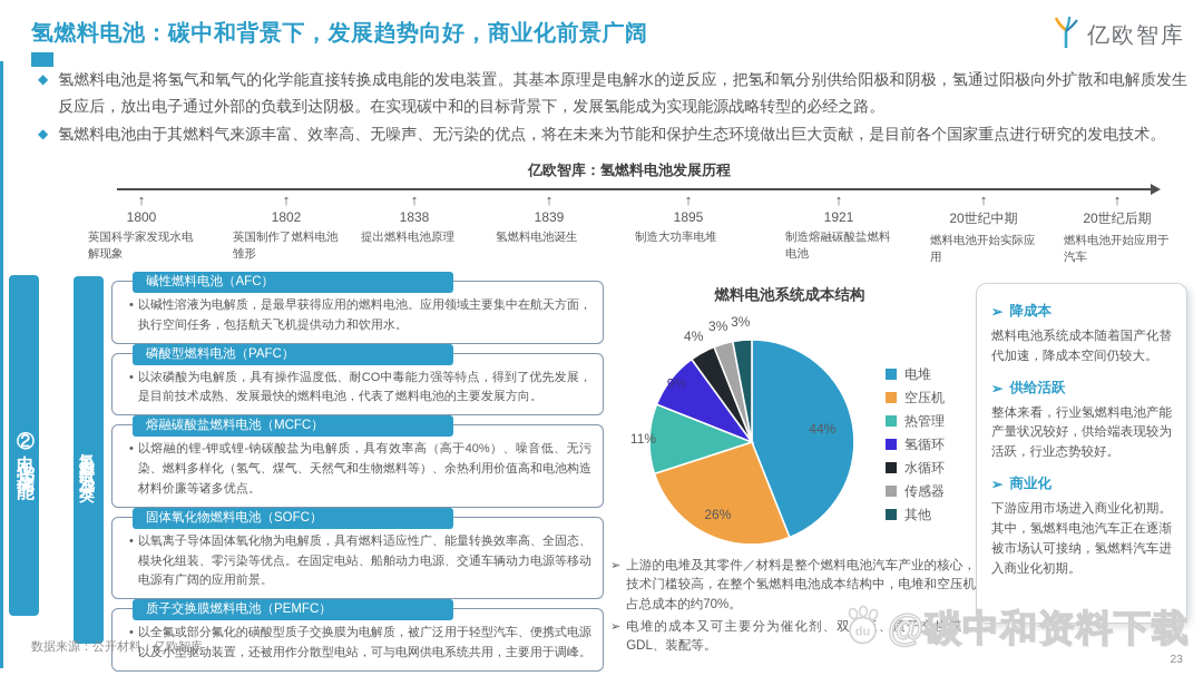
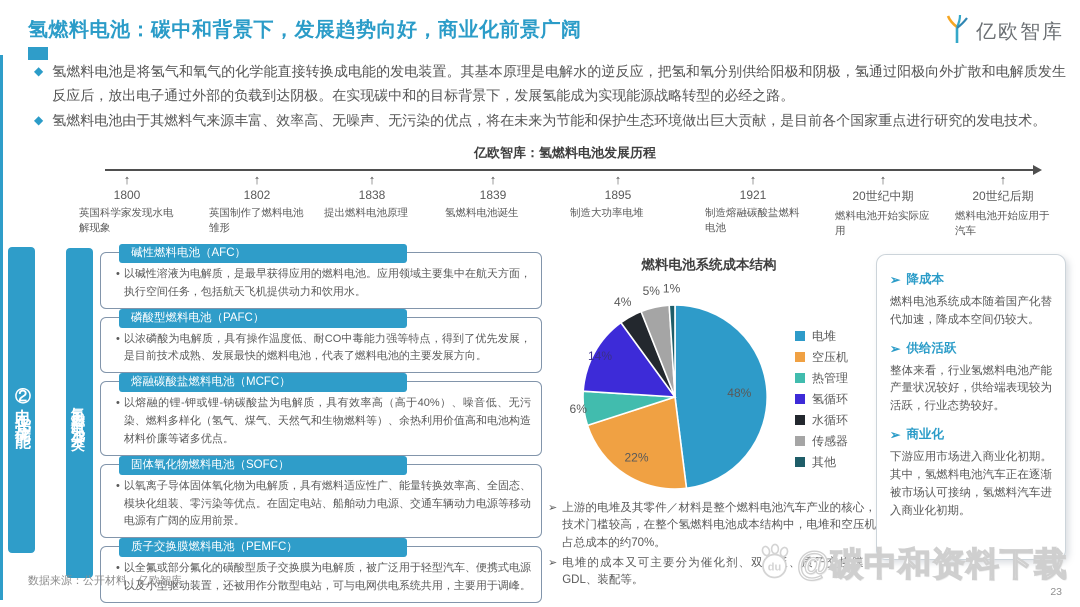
电堆: 44% -> 48%
空压机: 26% -> 22%
热管理: 11% -> 6%
氢循环: 9% -> 14%
传感器: 3% -> 5%
其他: 3% -> 1%
